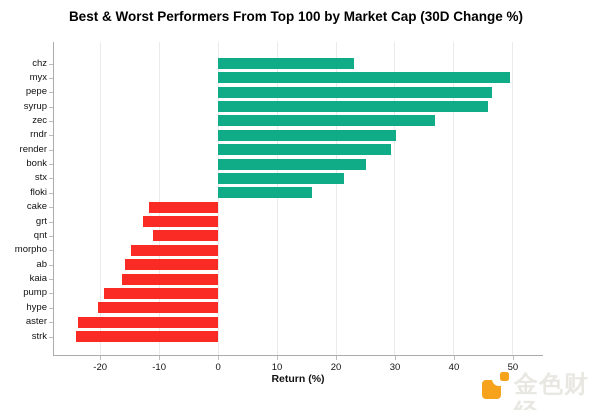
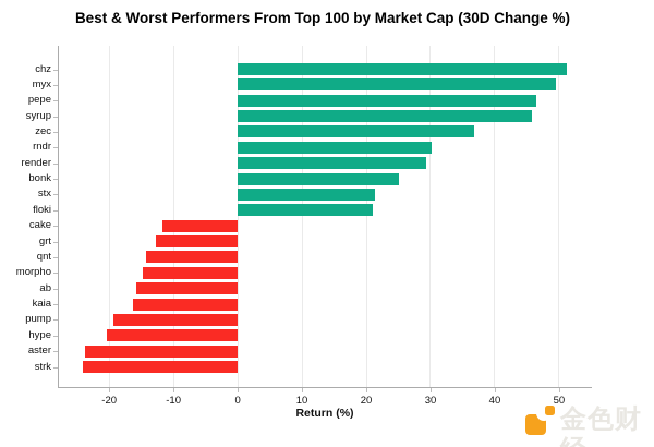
chz: 23 -> 51
floki: 16 -> 21
qnt: -11 -> -14
